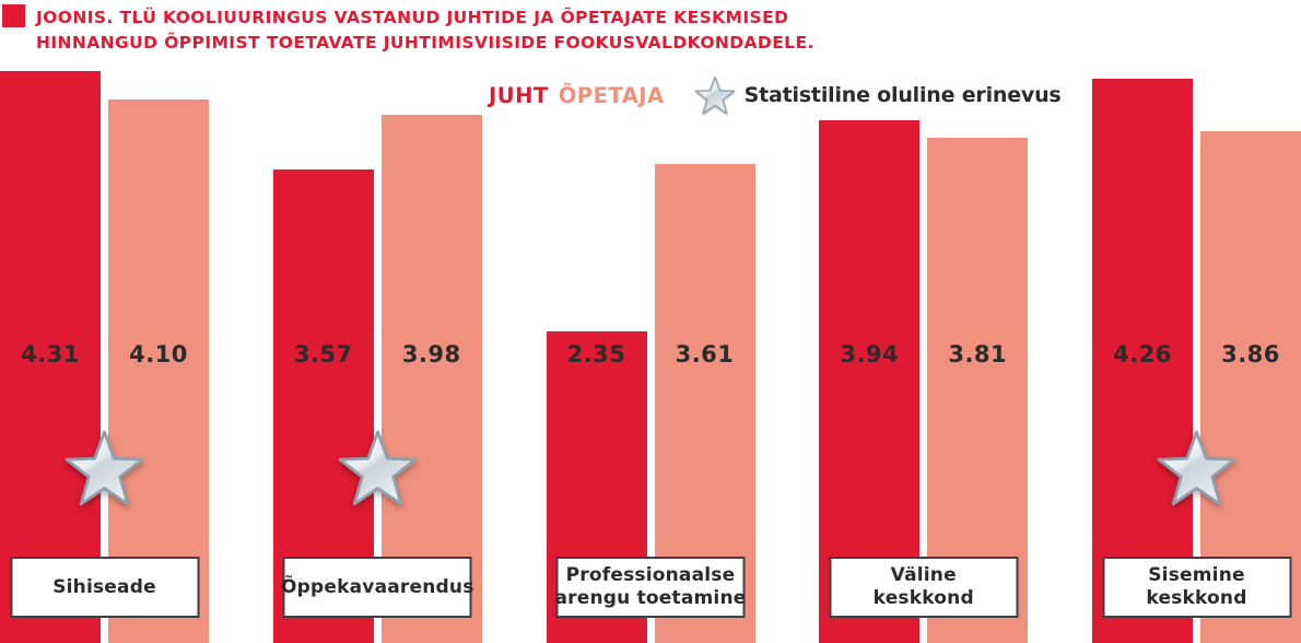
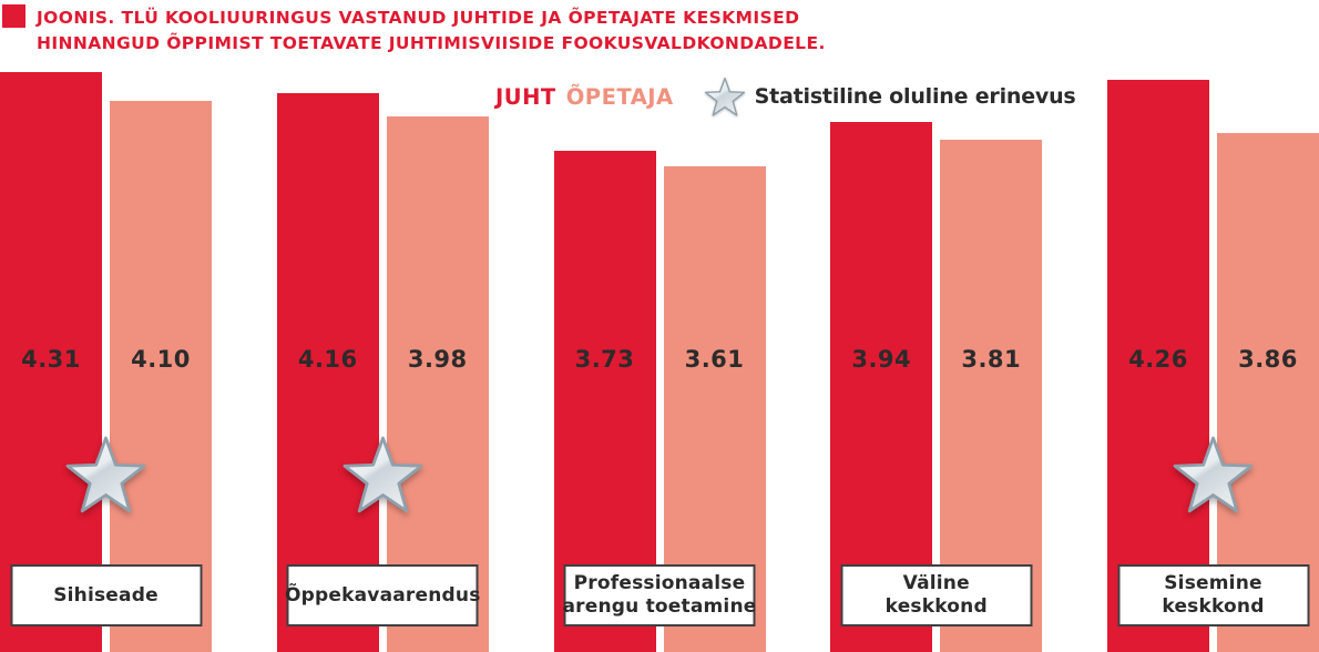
JUHT/Õppekavaarendus: 3.57 -> 4.16
JUHT/Professionaalse arengu toetamine: 2.35 -> 3.73
